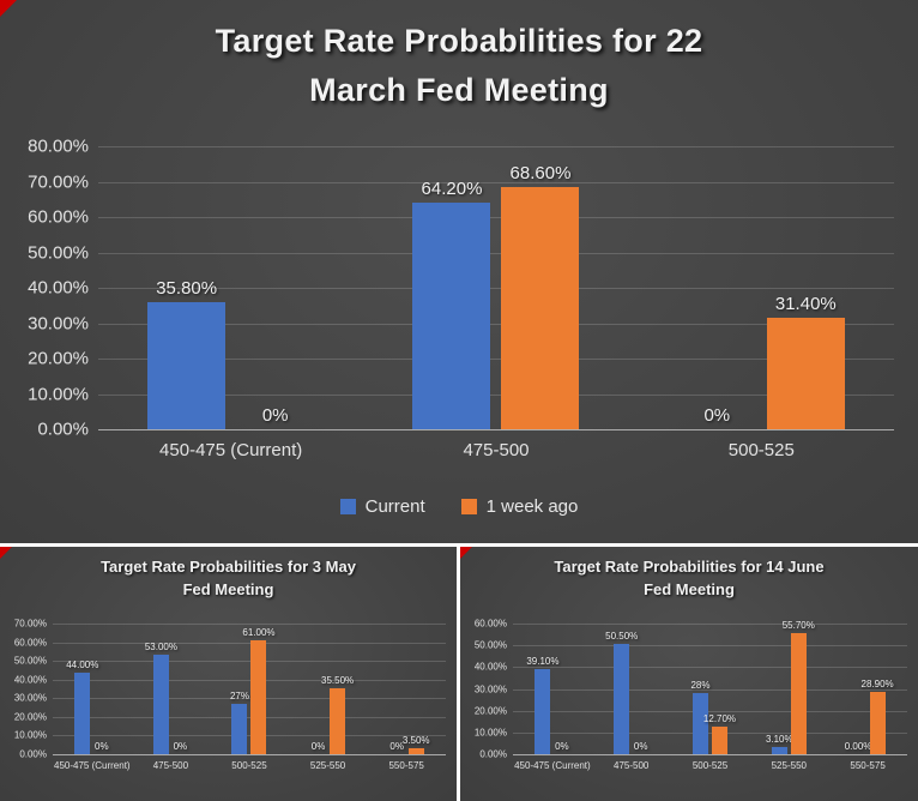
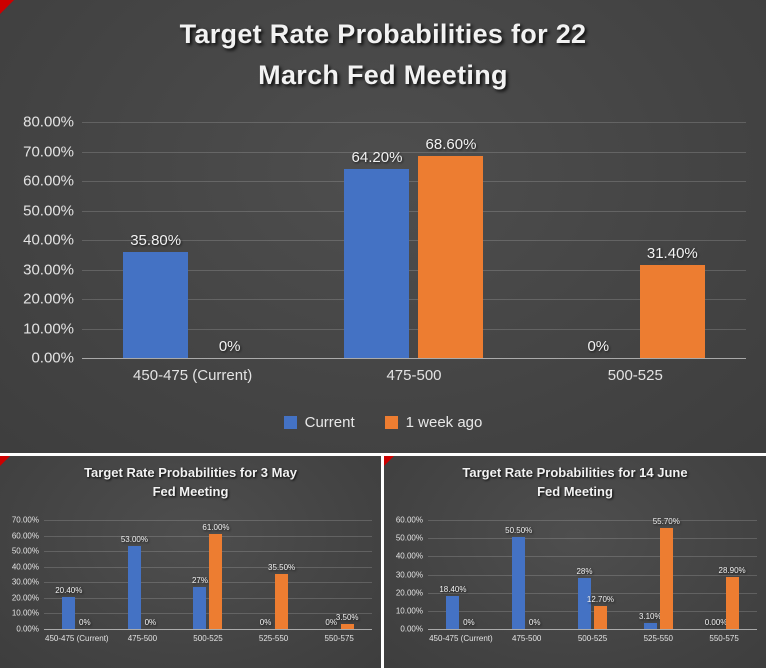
Target Rate Probabilities for 3 May Fed Meeting/Current/450-475 (Current): 44.00% -> 20.40%
Target Rate Probabilities for 14 June Fed Meeting/Current/450-475 (Current): 39.10% -> 18.40%
